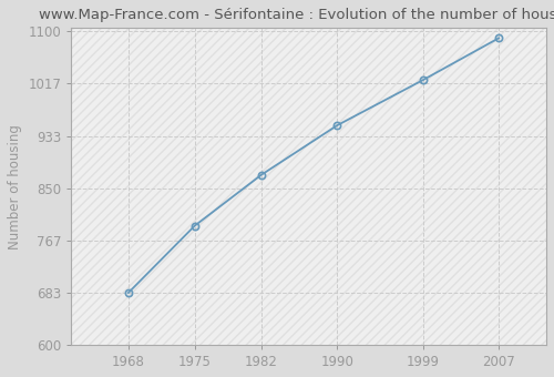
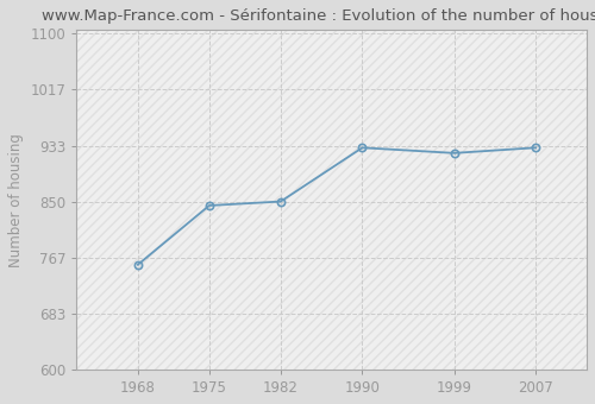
1968: 683 -> 756
1975: 790 -> 844
1982: 871 -> 850
1990: 950 -> 930
1999: 1022 -> 922
2007: 1089 -> 930
